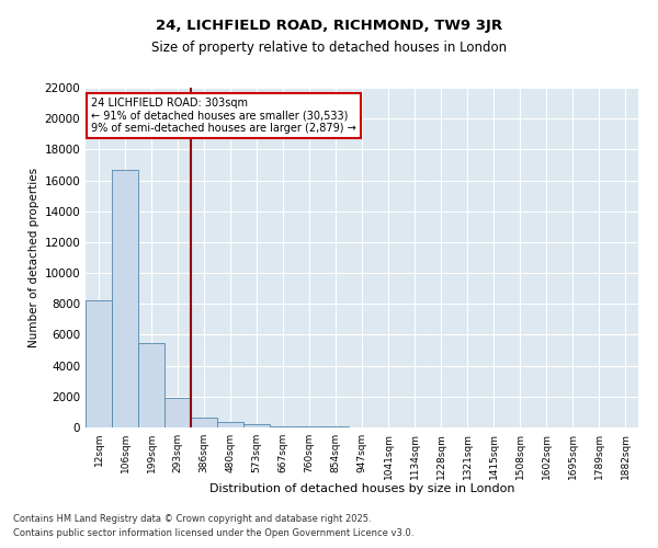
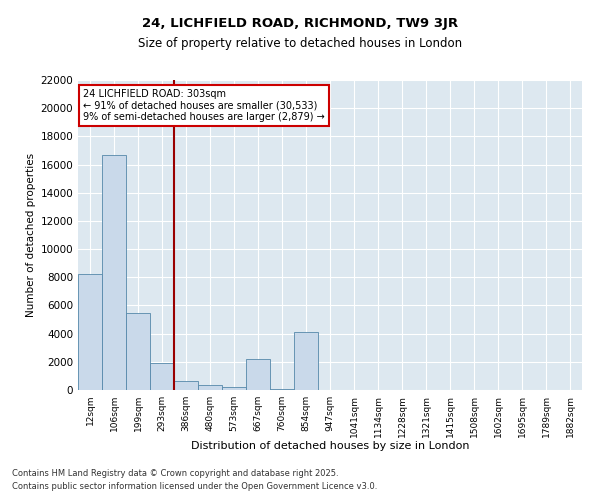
667sqm: 100 -> 2200
854sqm: 0 -> 4100
